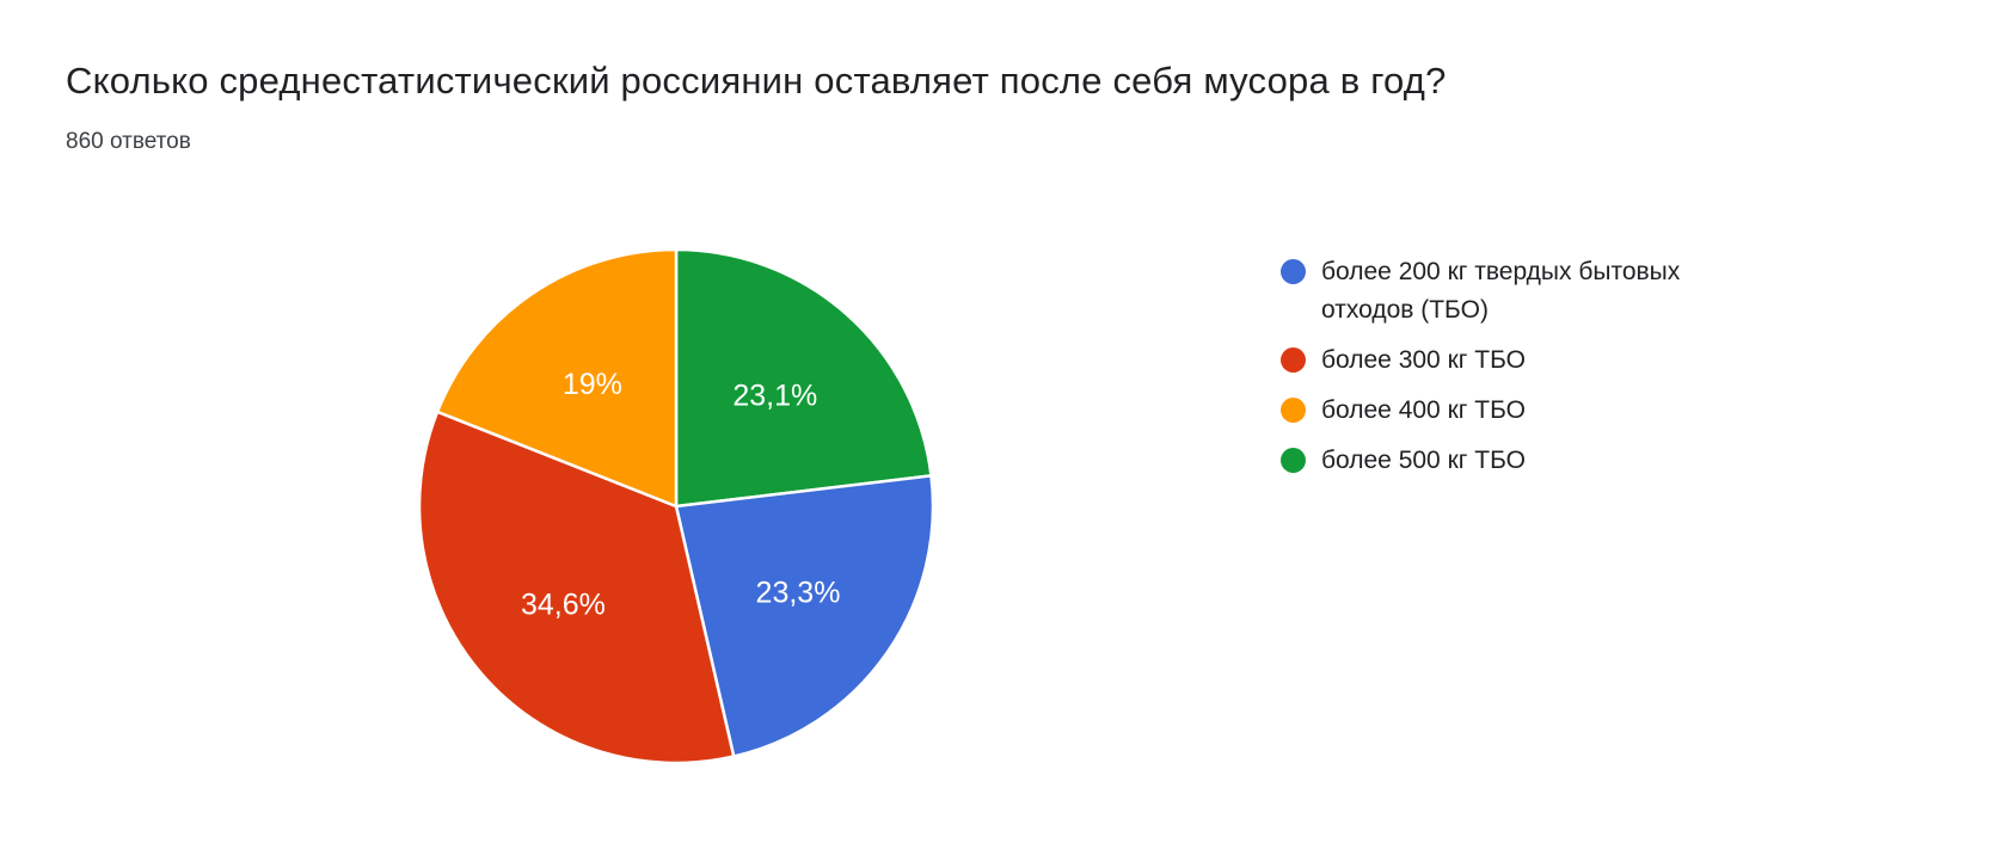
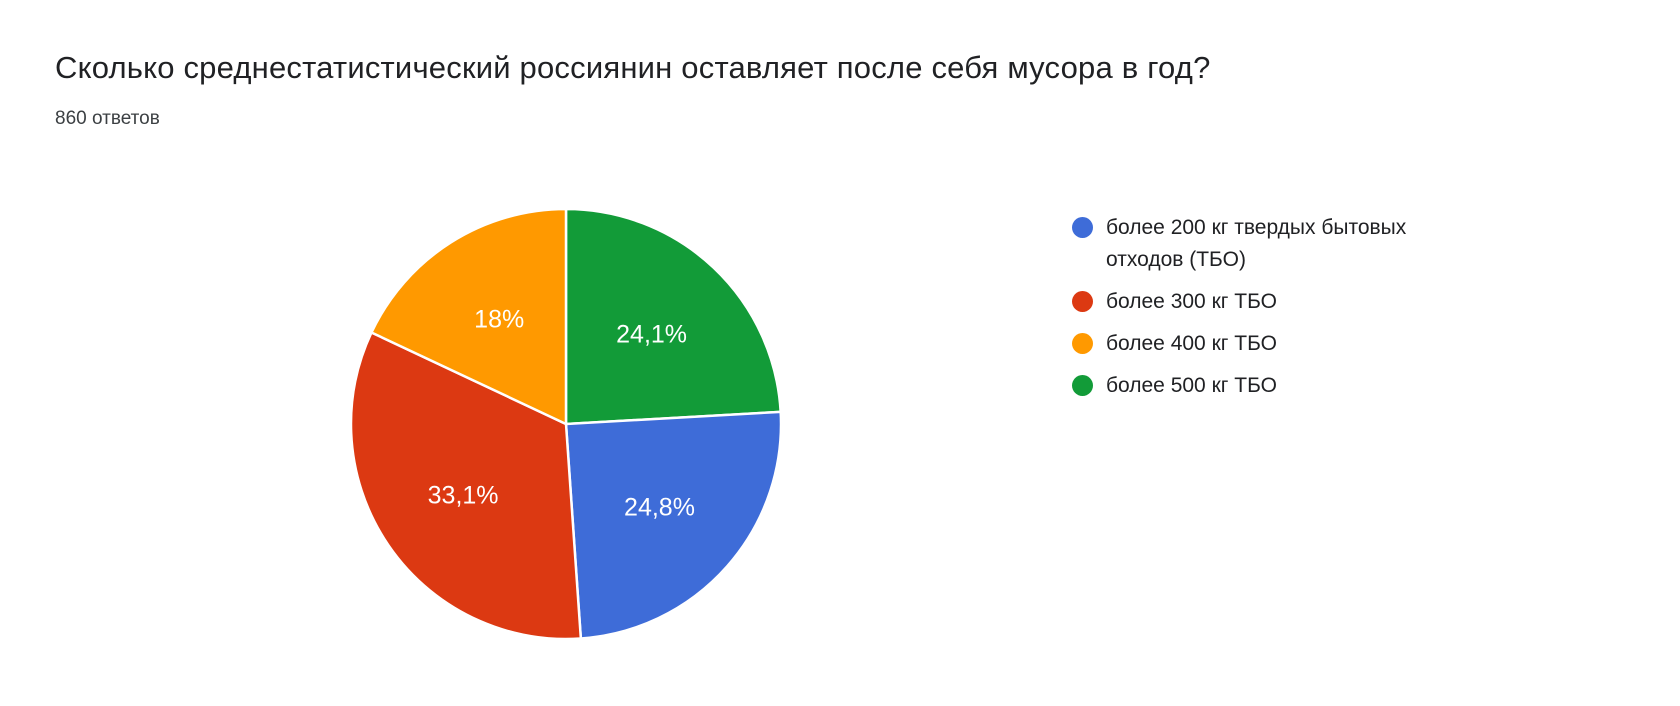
более 200 кг твердых бытовых отходов (ТБО): 23,3% -> 24,8%
более 300 кг ТБО: 34,6% -> 33,1%
более 400 кг ТБО: 19% -> 18%
более 500 кг ТБО: 23,1% -> 24,1%
